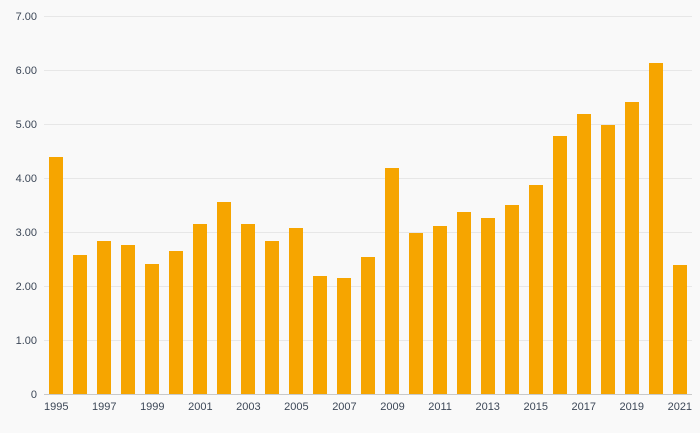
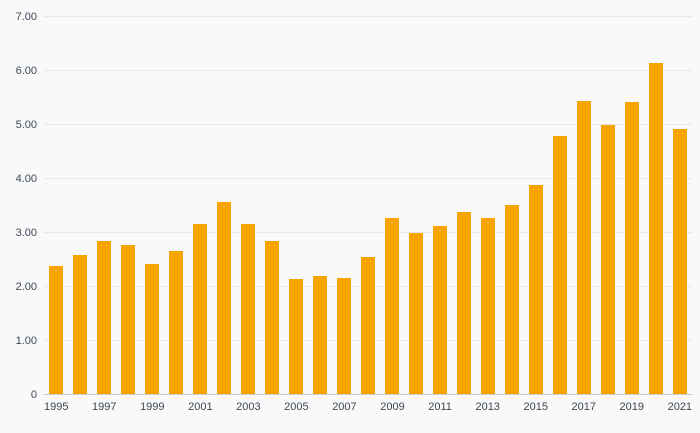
1995: 4.4 -> 2.4
2005: 3.1 -> 2.1
2009: 4.2 -> 3.3
2017: 5.2 -> 5.5
2021: 2.4 -> 4.9
